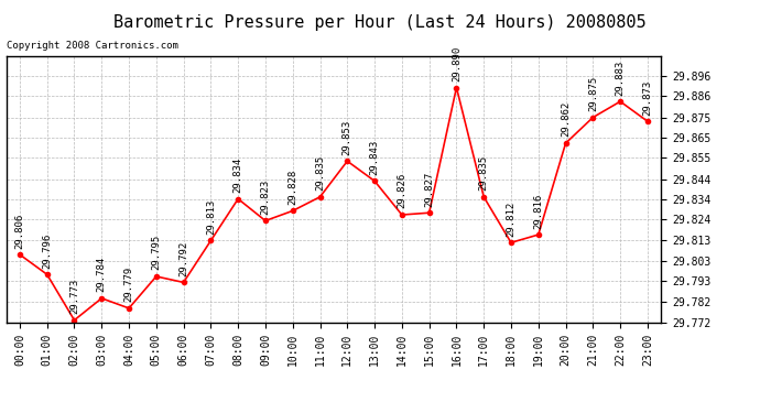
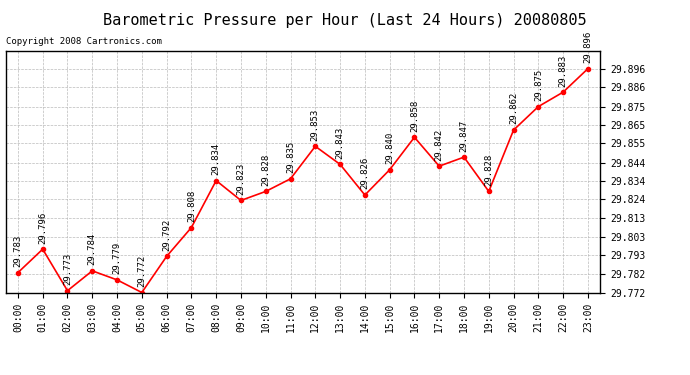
00:00: 29.806 -> 29.783
05:00: 29.795 -> 29.772
07:00: 29.813 -> 29.808
15:00: 29.827 -> 29.840
16:00: 29.890 -> 29.858
17:00: 29.835 -> 29.842
18:00: 29.812 -> 29.847
19:00: 29.816 -> 29.828
23:00: 29.873 -> 29.896
